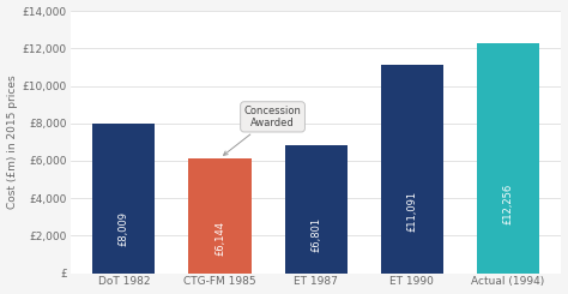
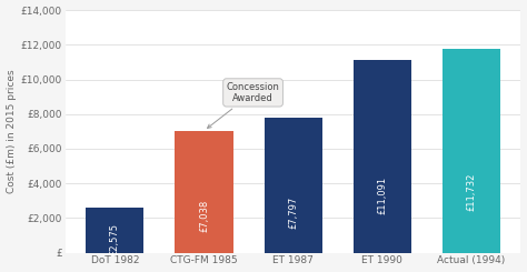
DoT 1982: £8,009 -> £2,575
CTG-FM 1985: £6,144 -> £7,038
ET 1987: £6,801 -> £7,797
Actual (1994): £12,256 -> £11,732
